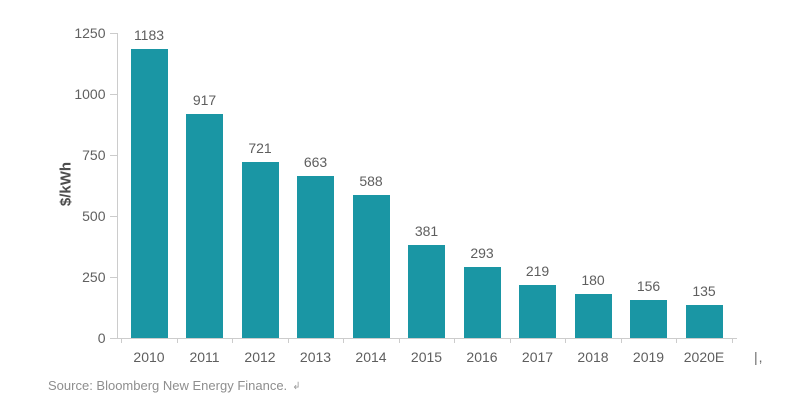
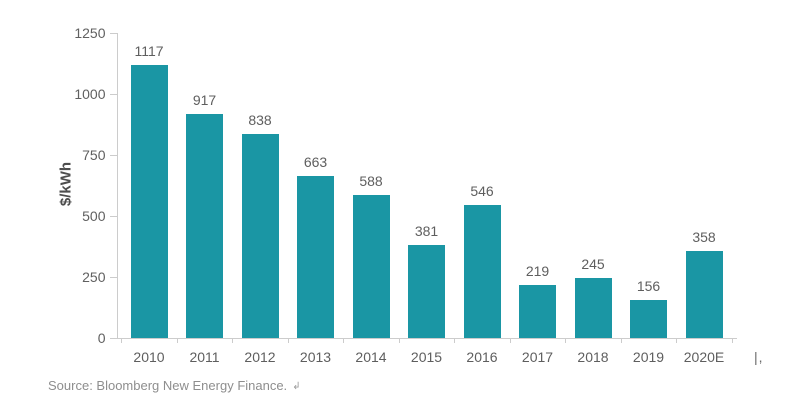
2010: 1183 -> 1117
2012: 721 -> 838
2016: 293 -> 546
2018: 180 -> 245
2020E: 135 -> 358
